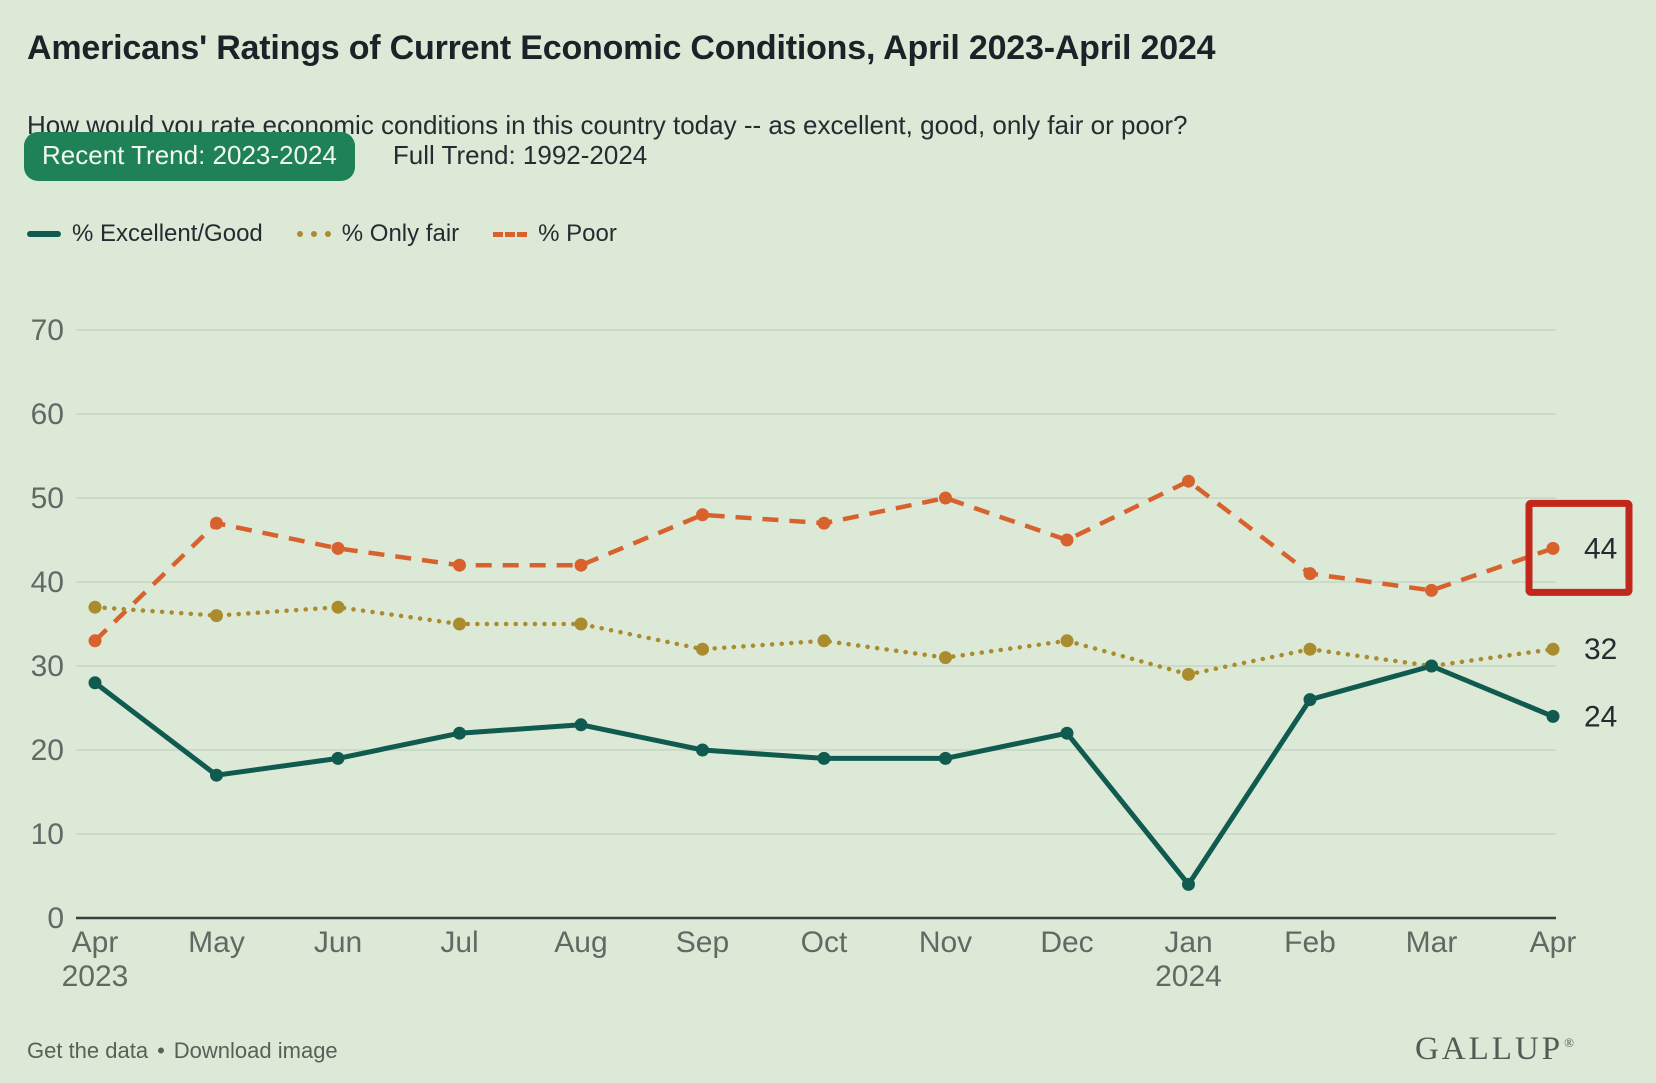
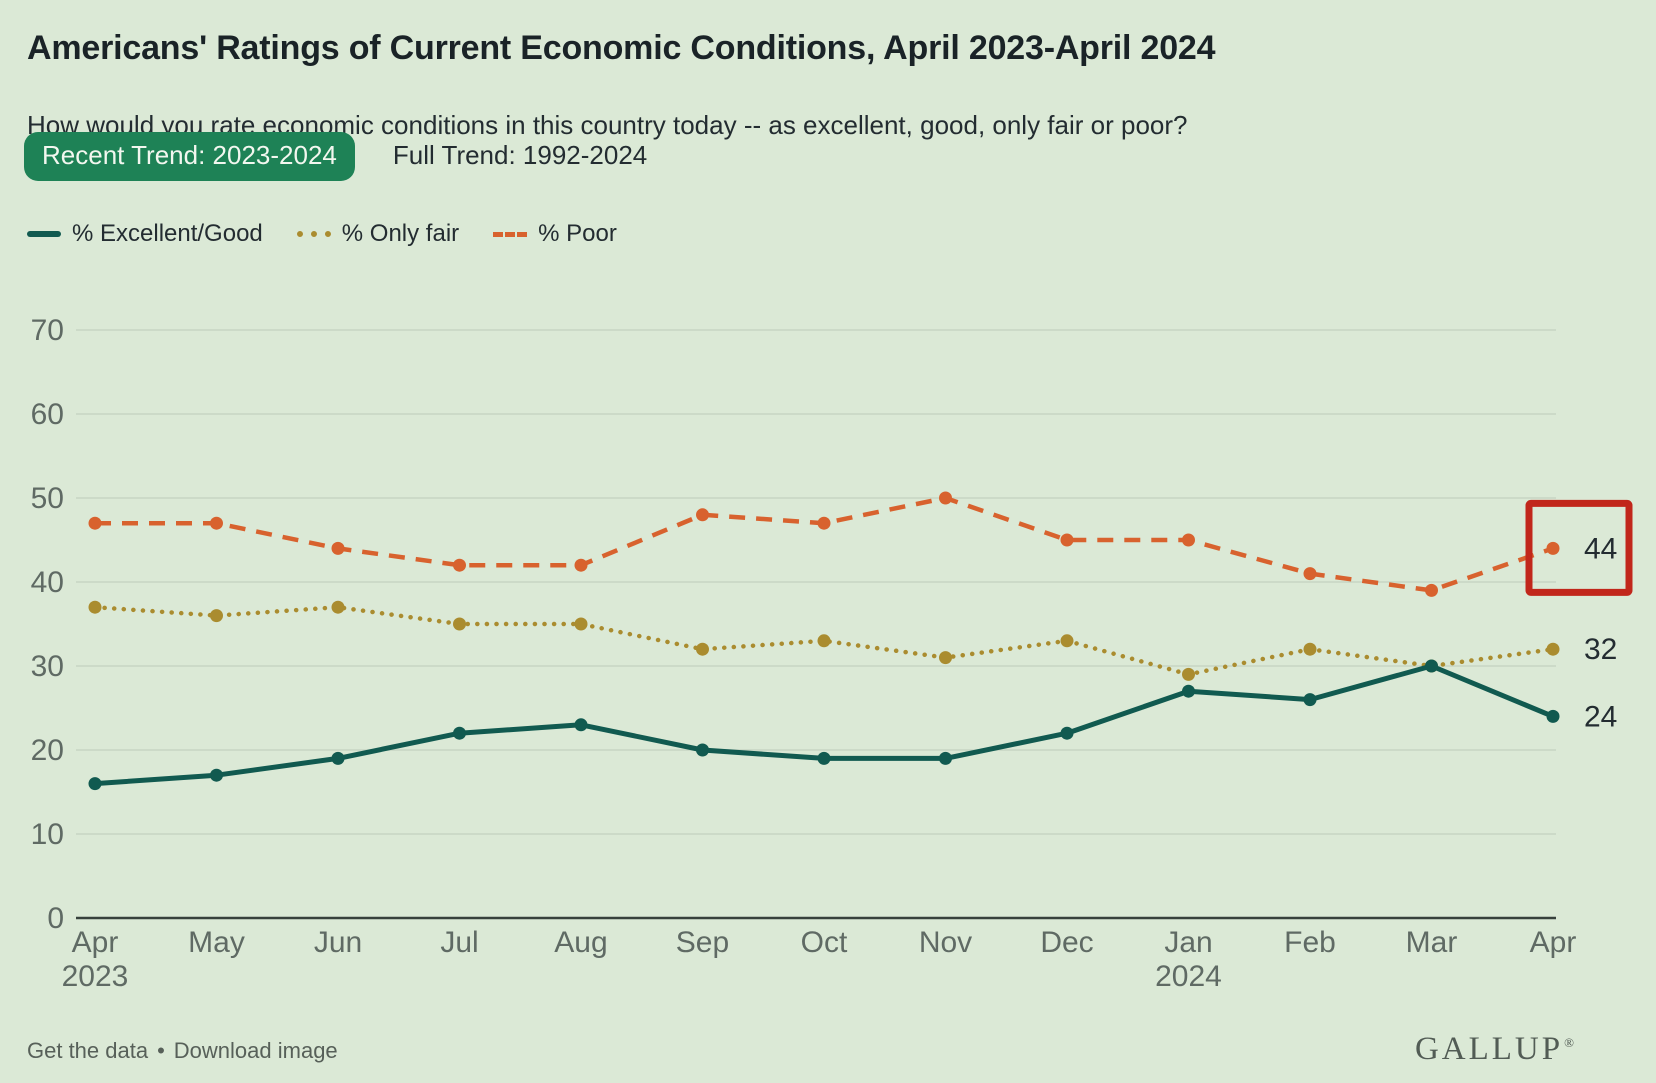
% Excellent/Good/Apr 2023: 28 -> 16
% Poor/Apr 2023: 33 -> 47
% Excellent/Good/Jan 2024: 4 -> 27
% Poor/Jan 2024: 52 -> 45
